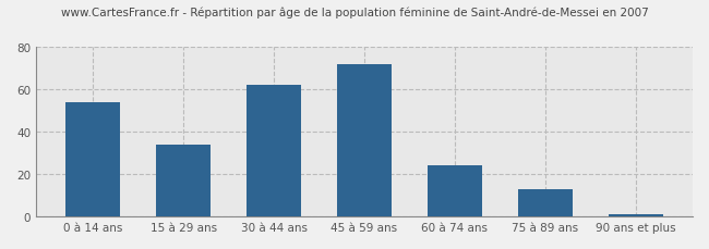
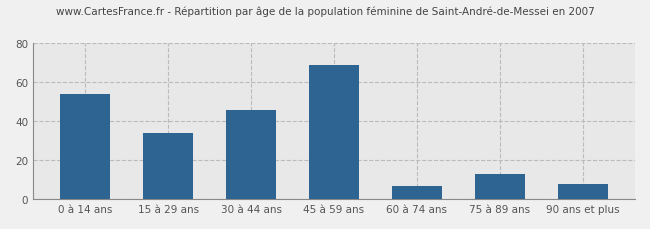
30 à 44 ans: 62 -> 46
45 à 59 ans: 72 -> 69
60 à 74 ans: 24 -> 7
90 ans et plus: 1 -> 8
